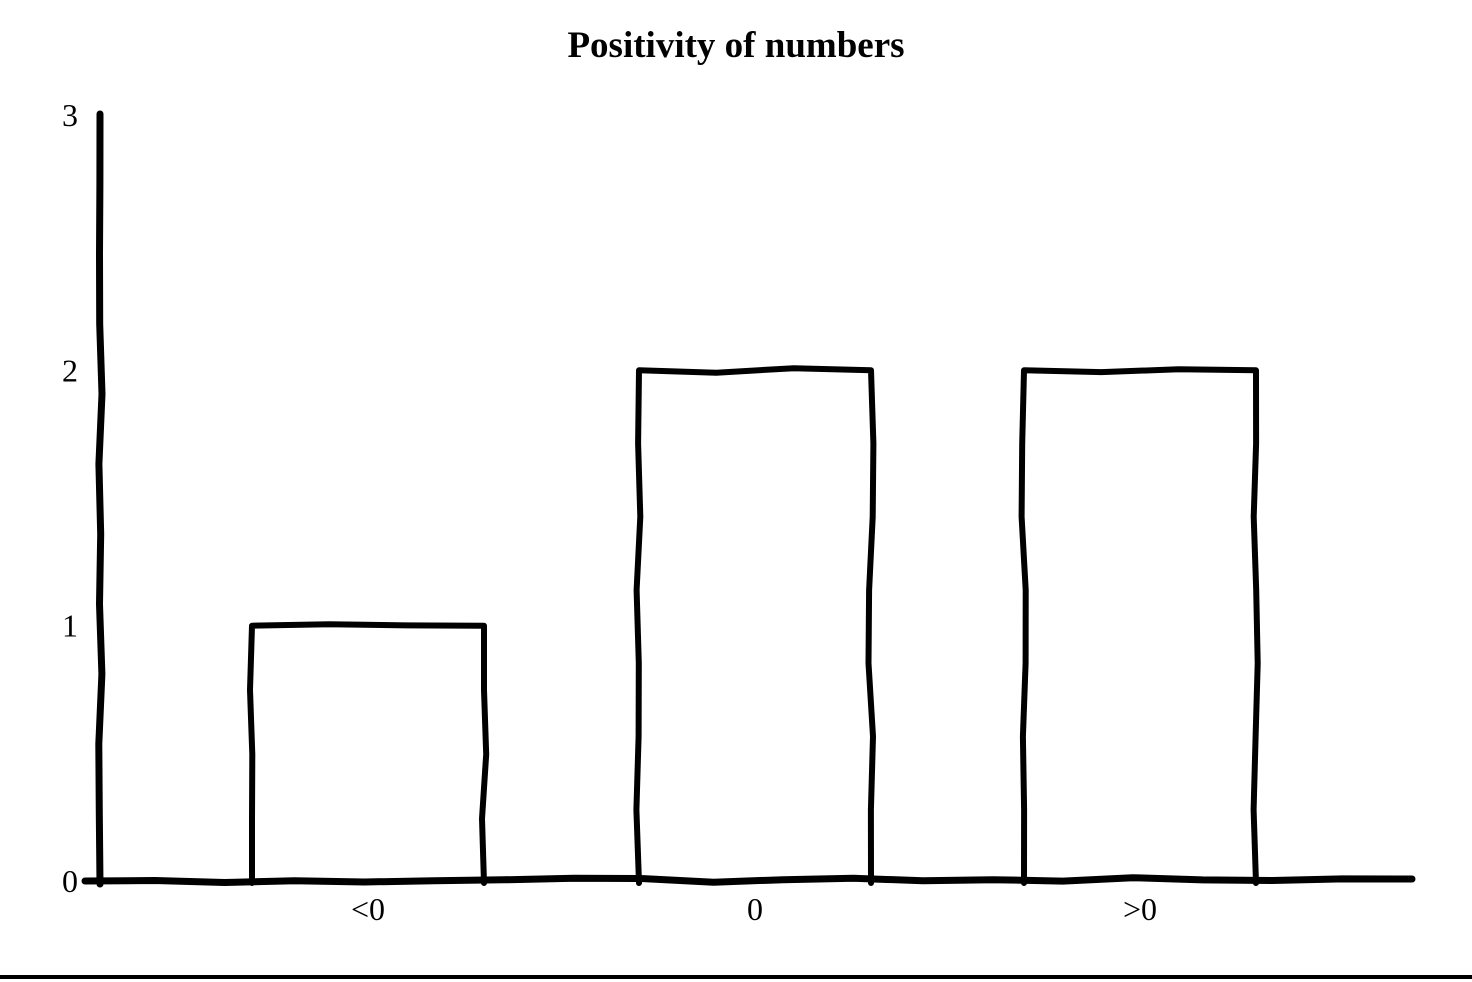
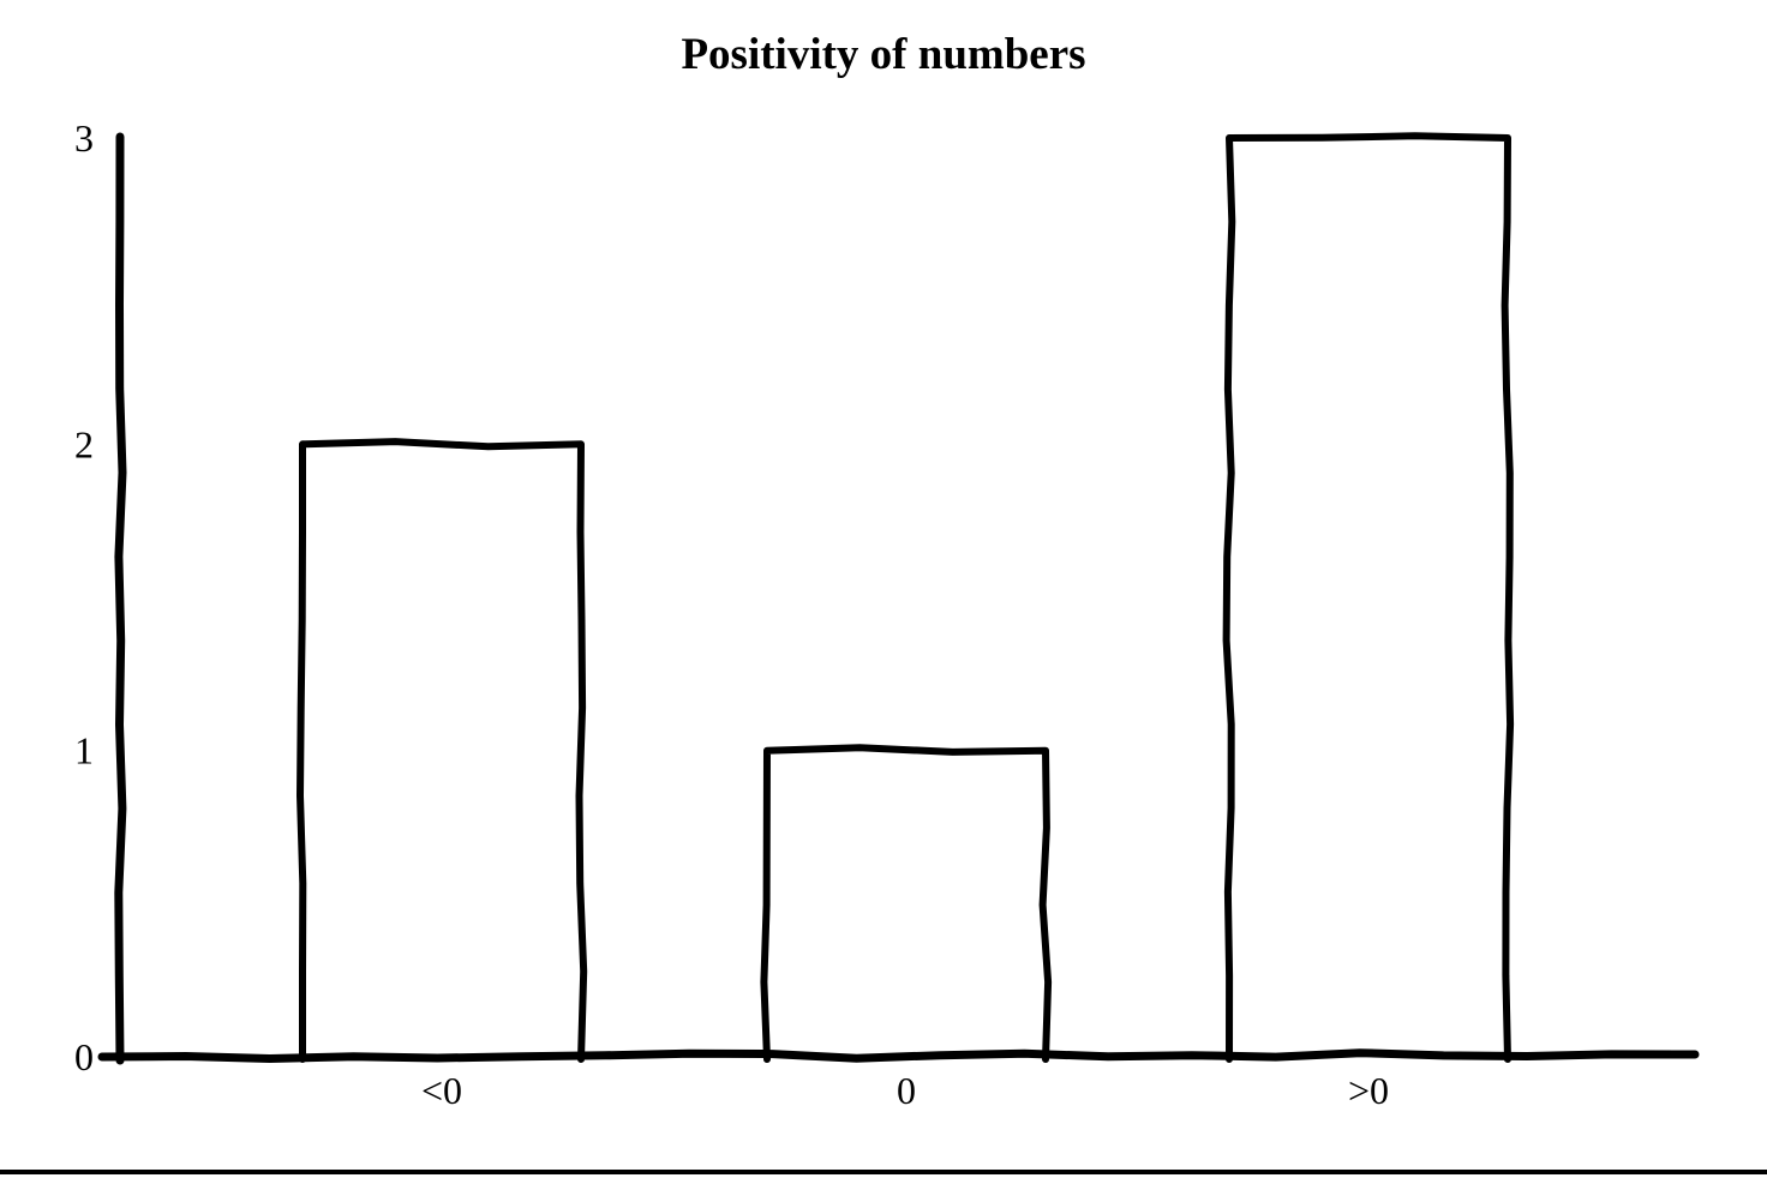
<0: 1 -> 2
0: 2 -> 1
>0: 2 -> 3
